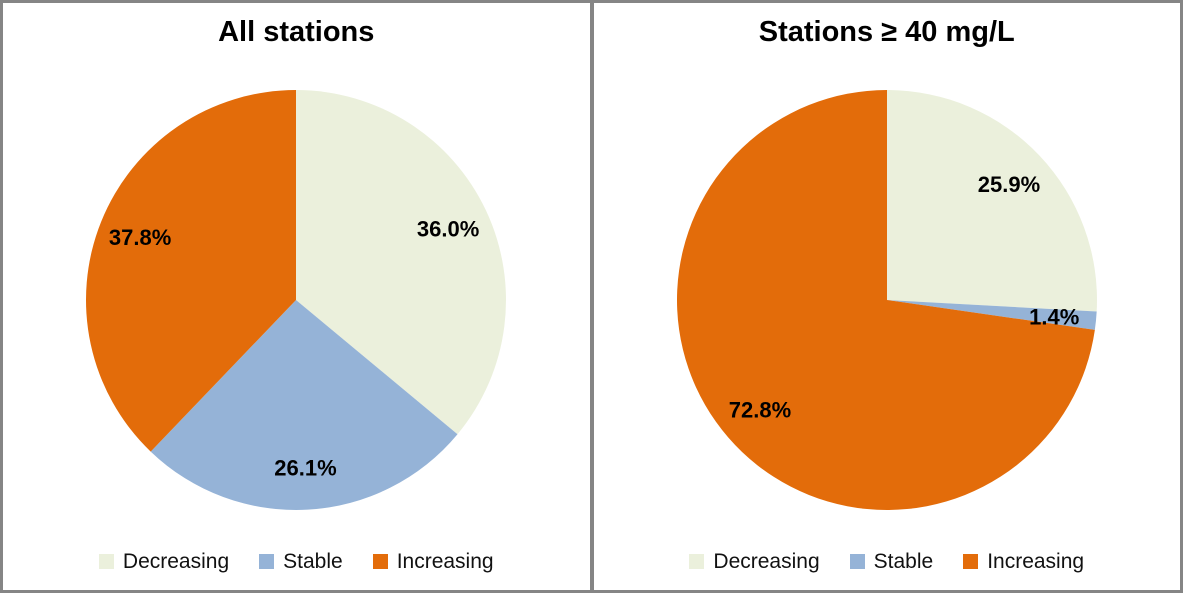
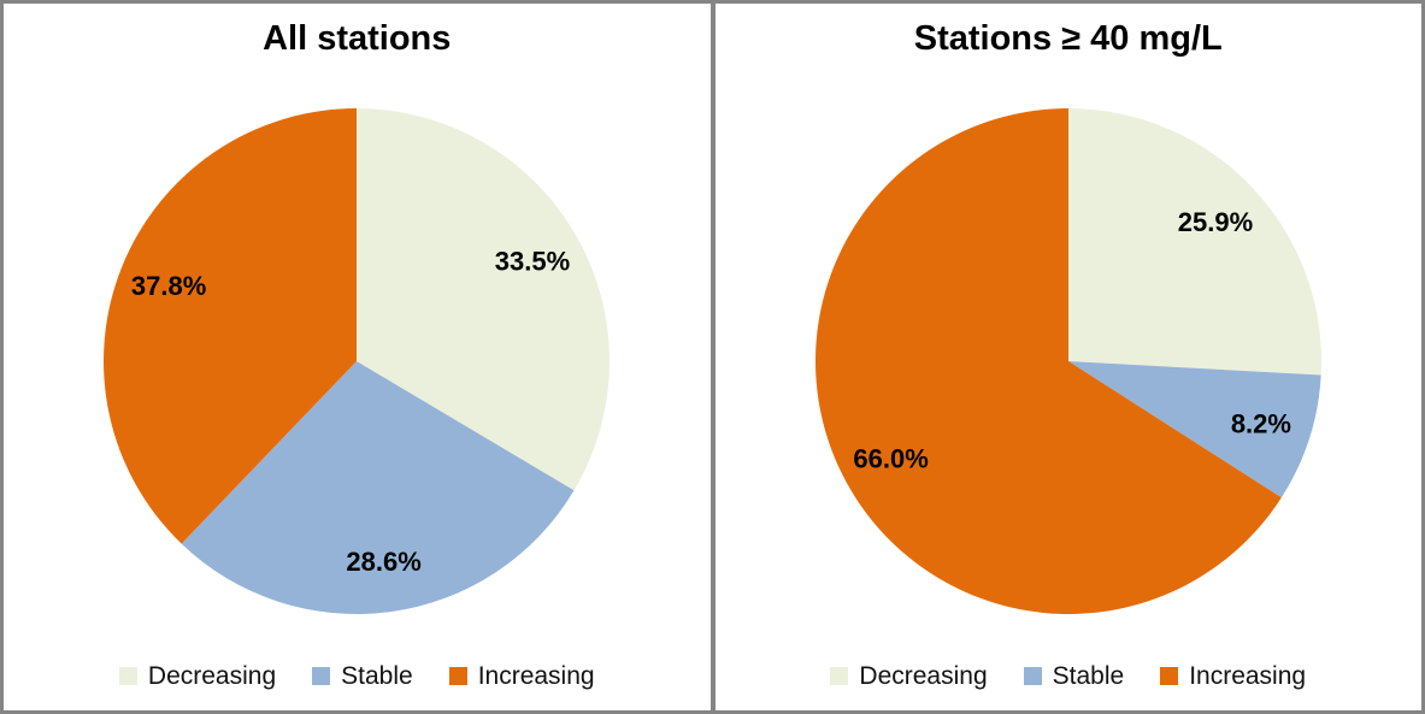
All stations/Decreasing: 36.0% -> 33.5%
All stations/Stable: 26.1% -> 28.6%
Stations ≥ 40 mg/L/Stable: 1.4% -> 8.2%
Stations ≥ 40 mg/L/Increasing: 72.8% -> 66.0%
